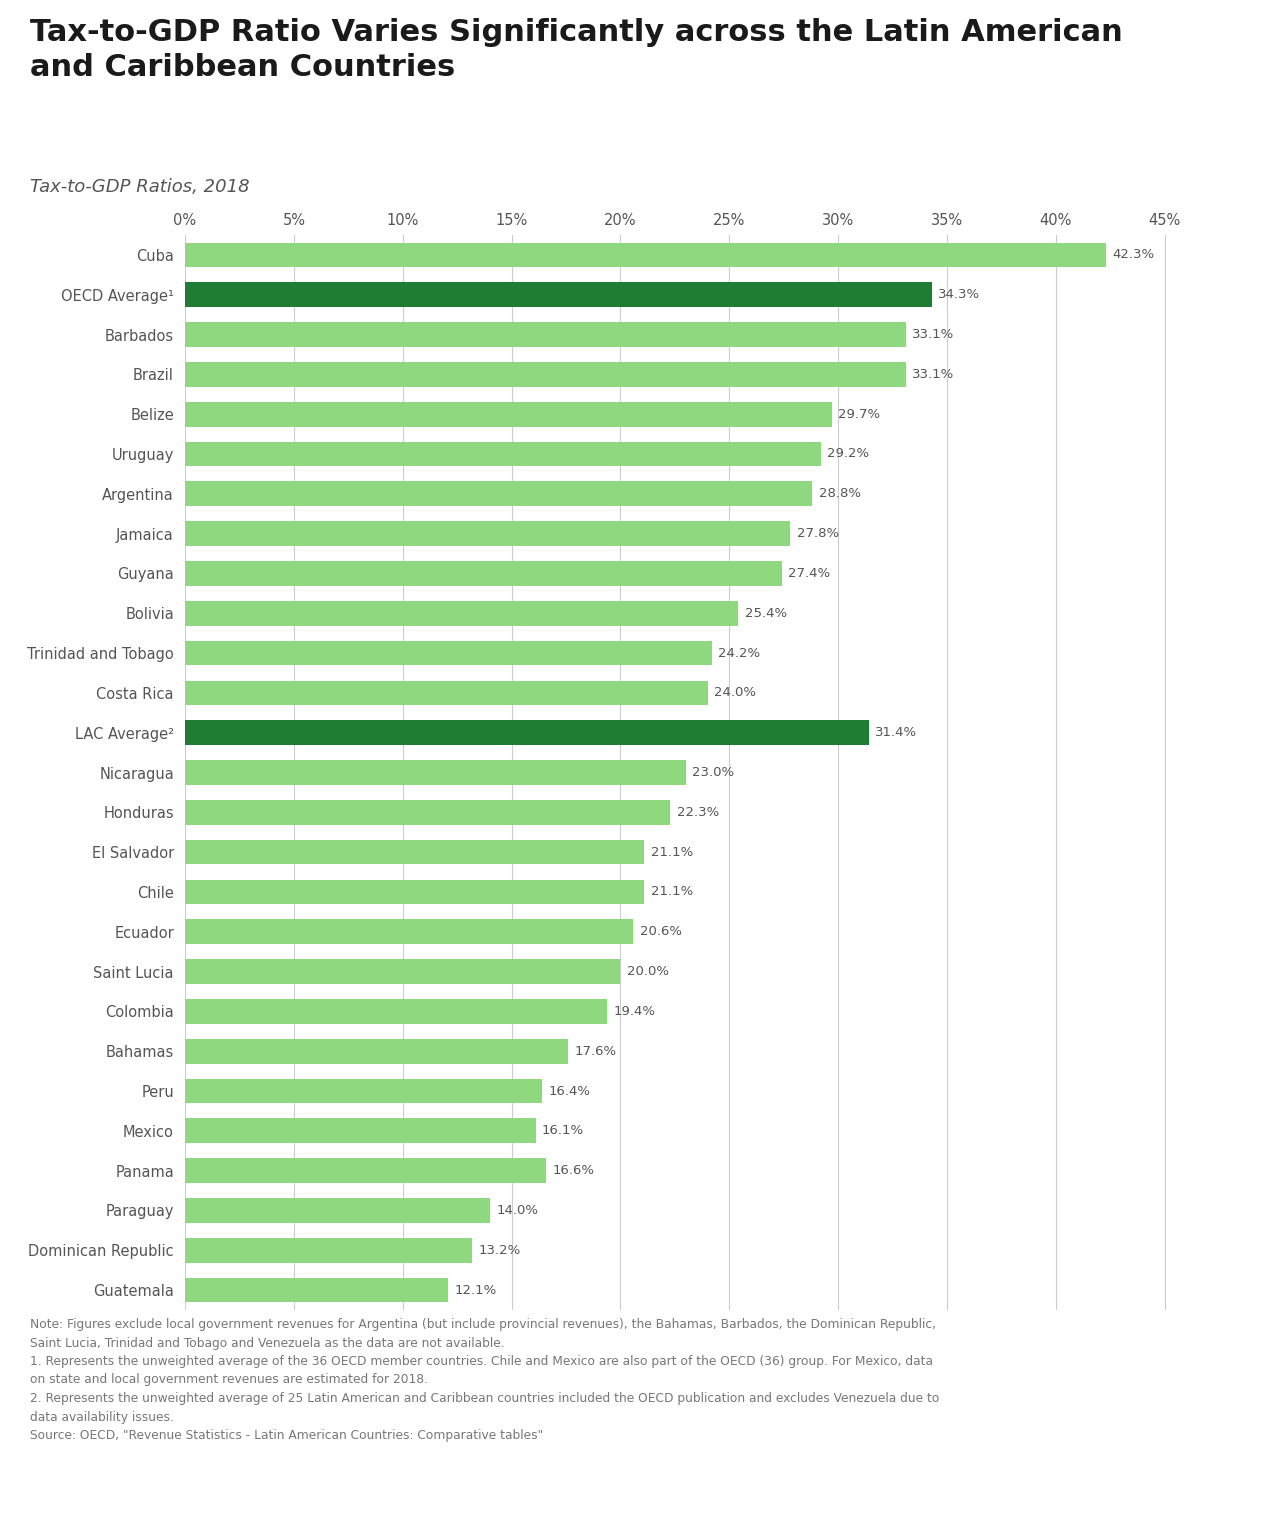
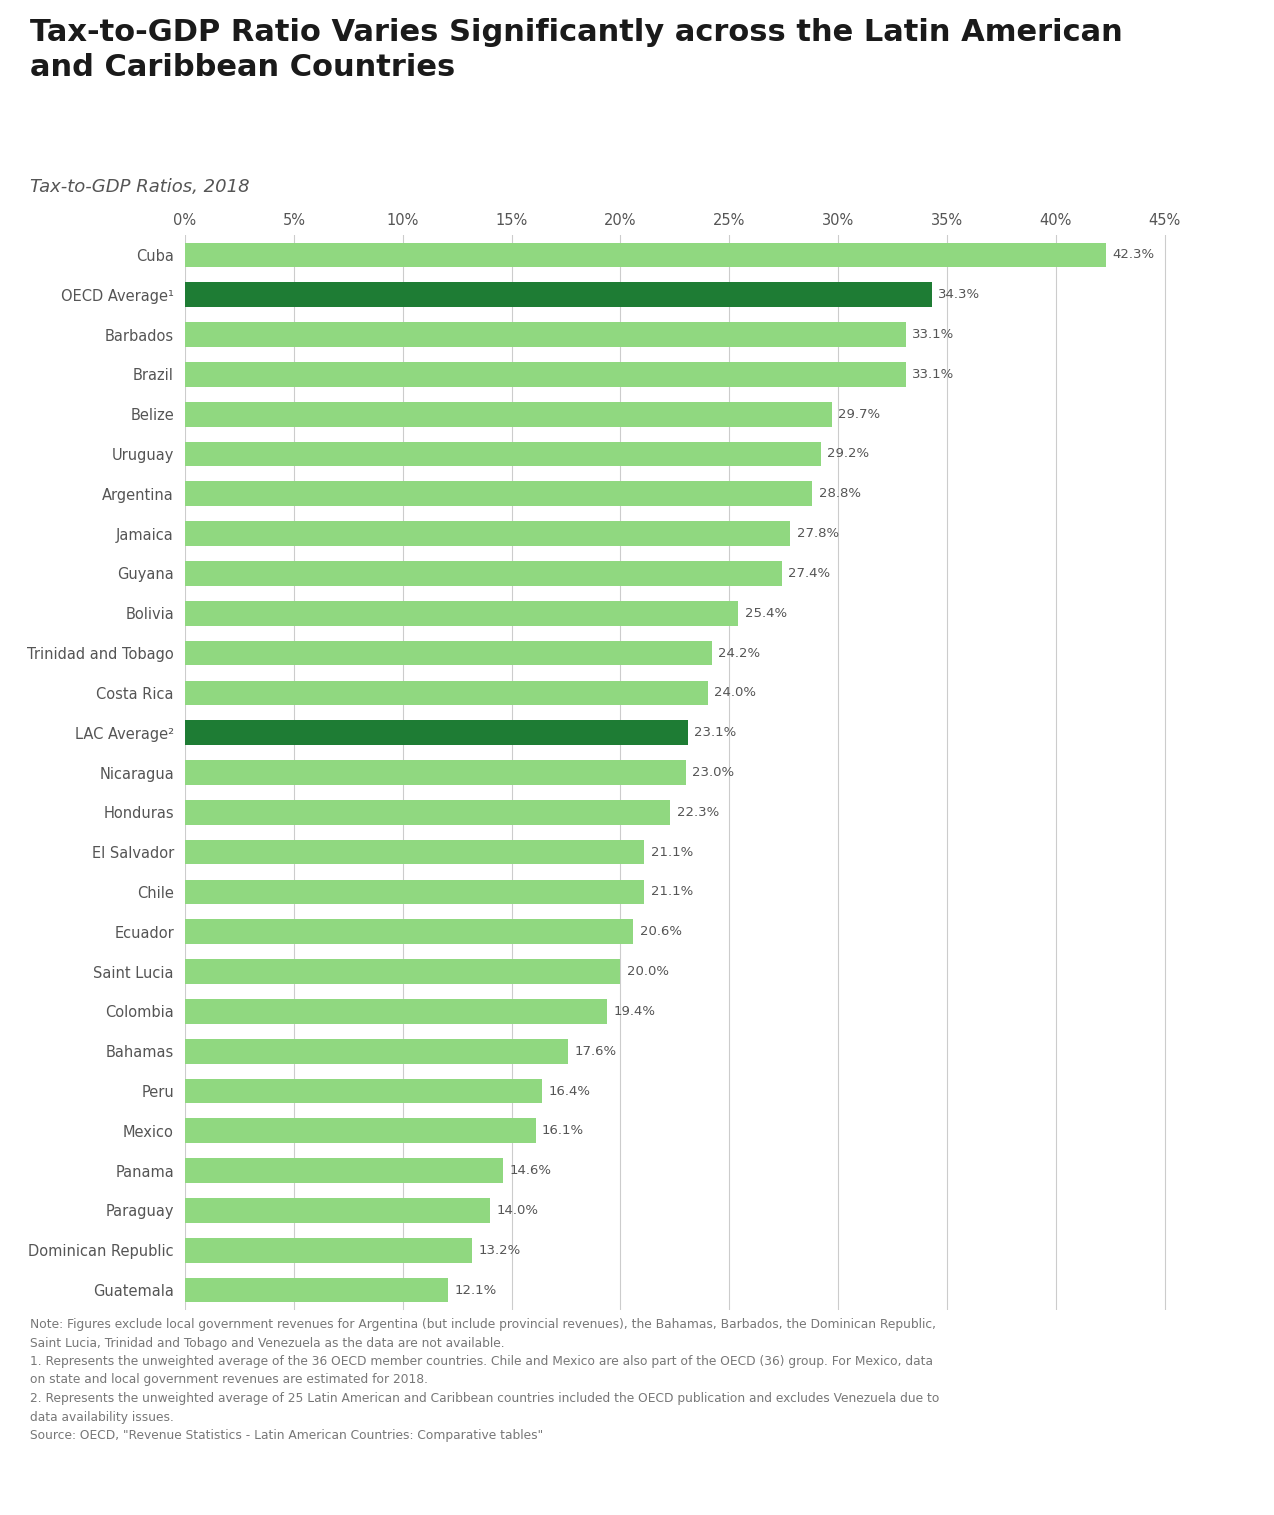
LAC Average²: 31.4% -> 23.1%
Panama: 16.6% -> 14.6%
